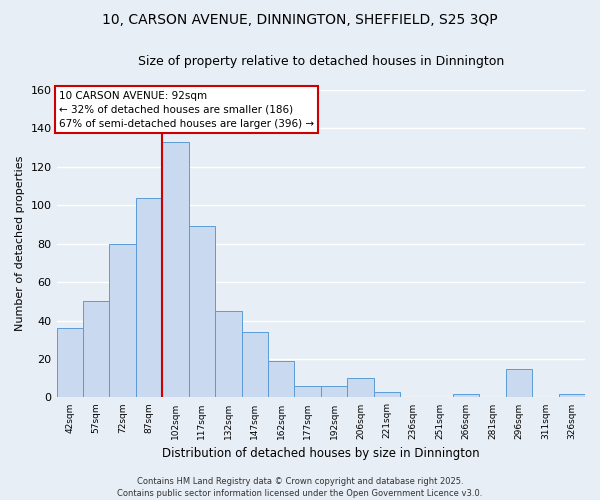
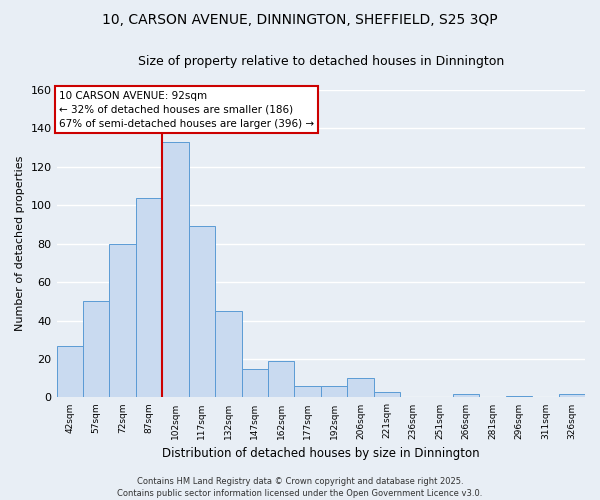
42sqm: 36 -> 27
147sqm: 34 -> 15
296sqm: 15 -> 1
